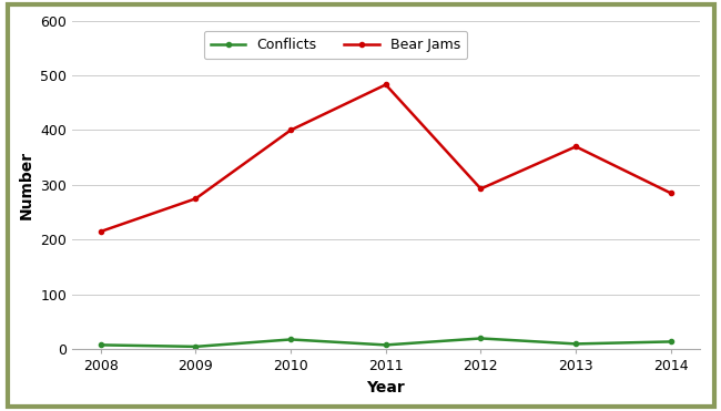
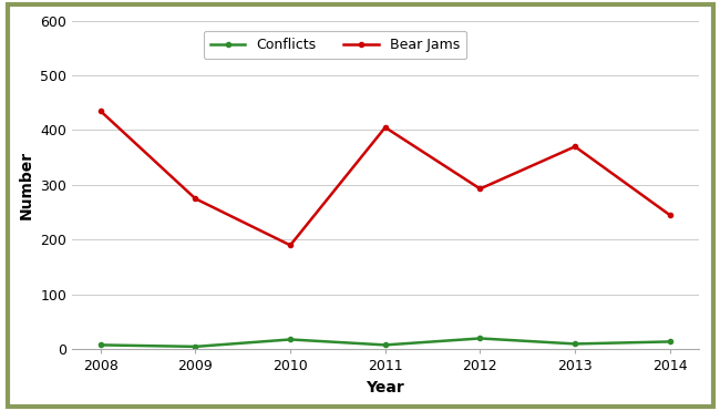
Bear Jams/2008: 215 -> 435
Bear Jams/2010: 400 -> 190
Bear Jams/2011: 483 -> 405
Bear Jams/2014: 285 -> 245
